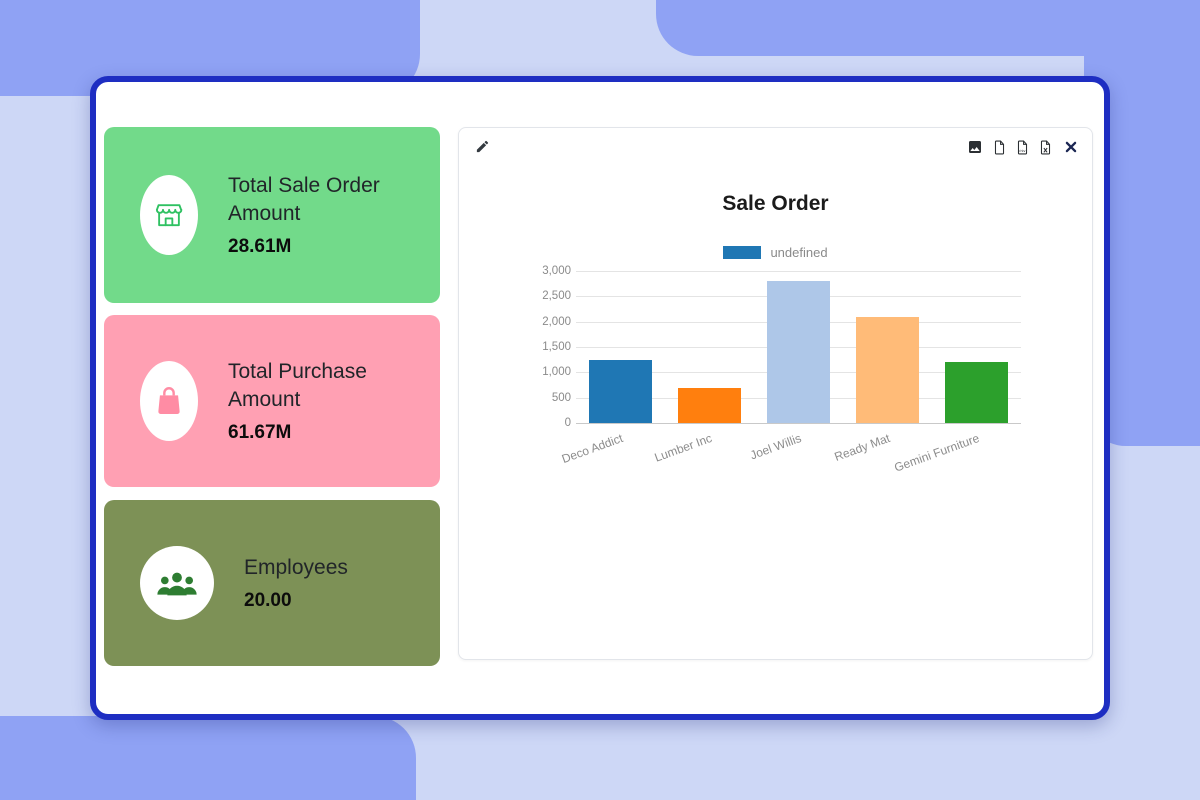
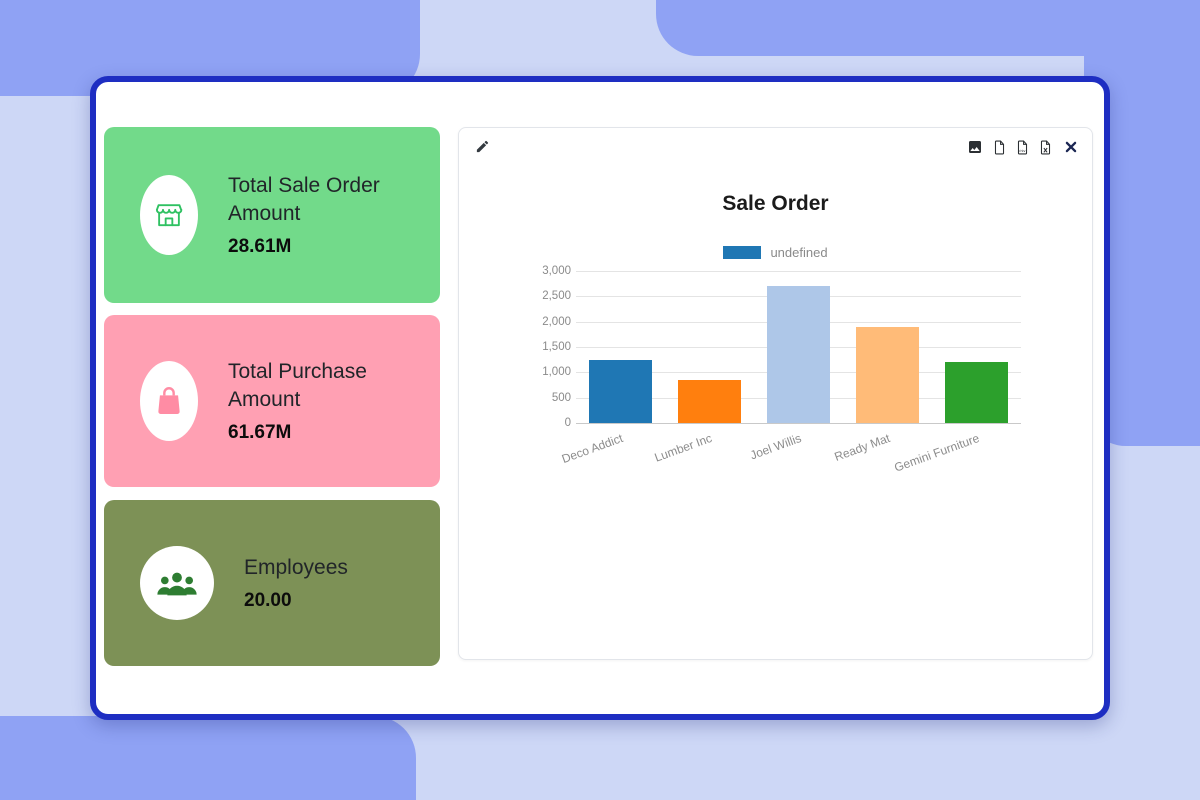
Lumber Inc: 700 -> 800
Joel Willis: 2800 -> 2700
Ready Mat: 2100 -> 1900
